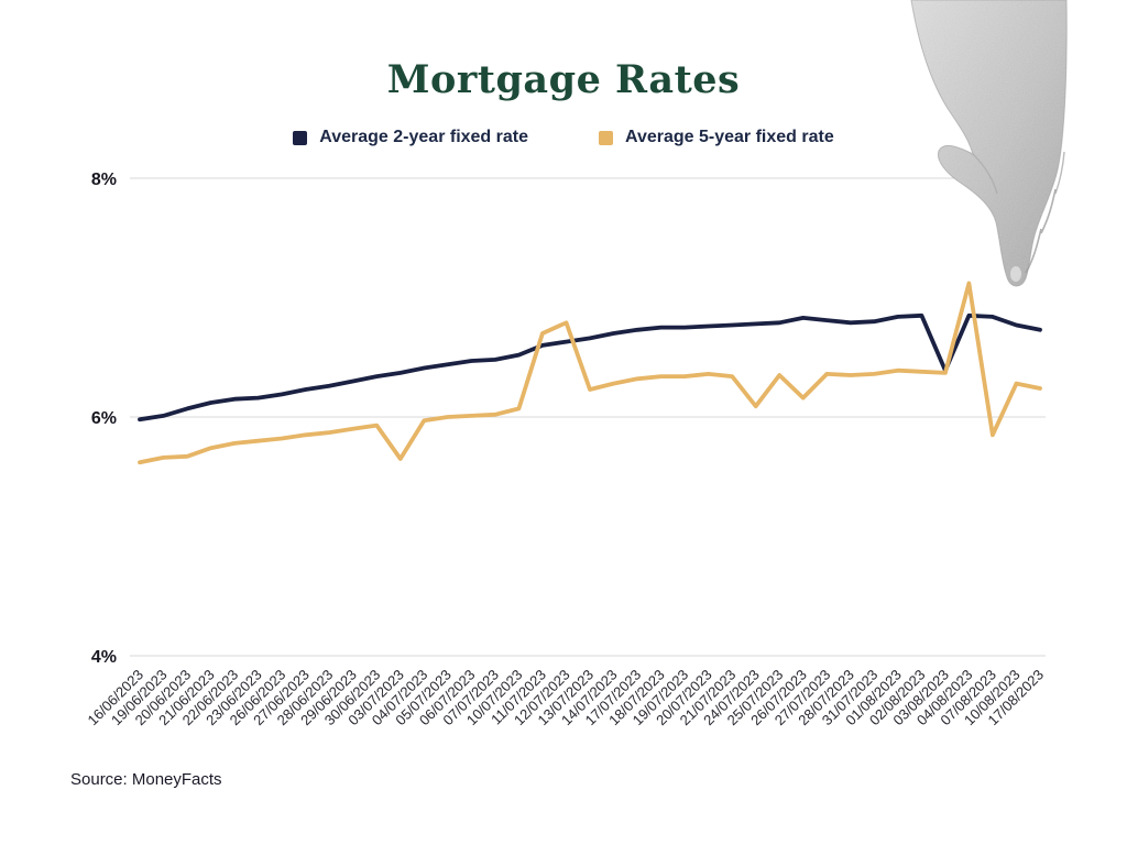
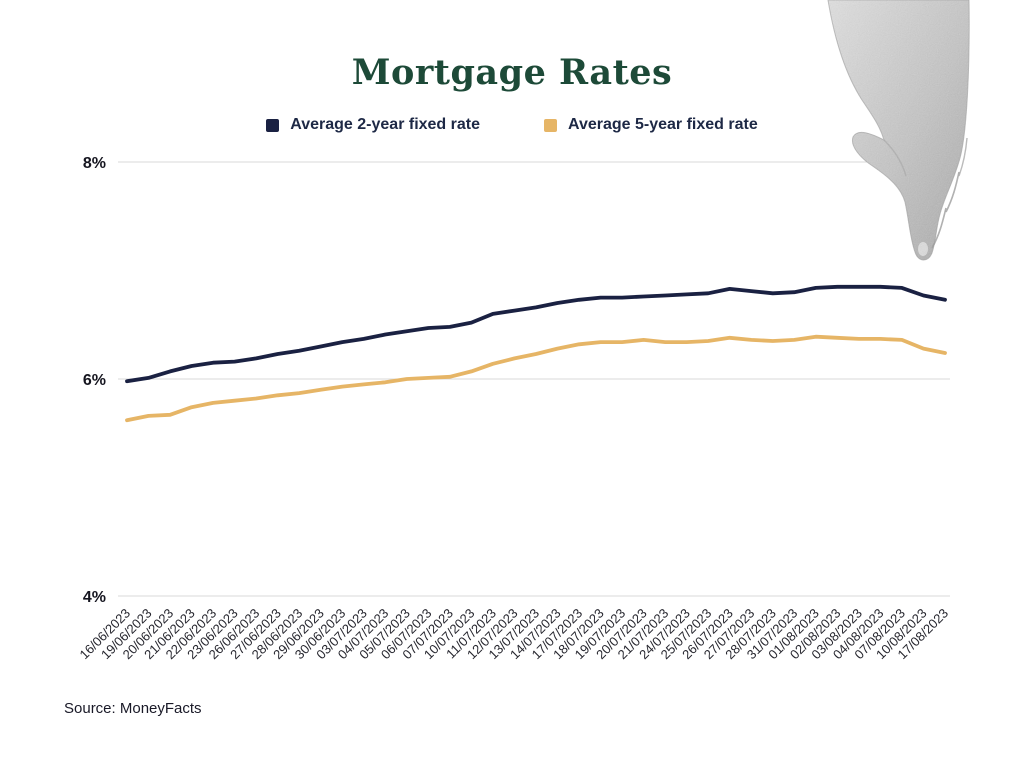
Average 5-year fixed rate/03/07/2023: 5.65% -> 5.95%
Average 5-year fixed rate/11/07/2023: 6.70% -> 6.14%
Average 5-year fixed rate/12/07/2023: 6.79% -> 6.19%
Average 5-year fixed rate/24/07/2023: 6.09% -> 6.34%
Average 5-year fixed rate/26/07/2023: 6.16% -> 6.38%
Average 2-year fixed rate/03/08/2023: 6.39% -> 6.85%
Average 5-year fixed rate/04/08/2023: 7.12% -> 6.37%
Average 5-year fixed rate/07/08/2023: 5.85% -> 6.36%
